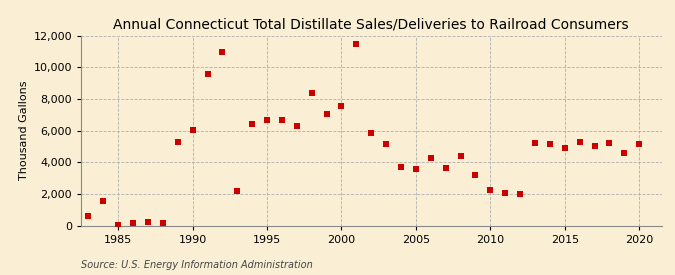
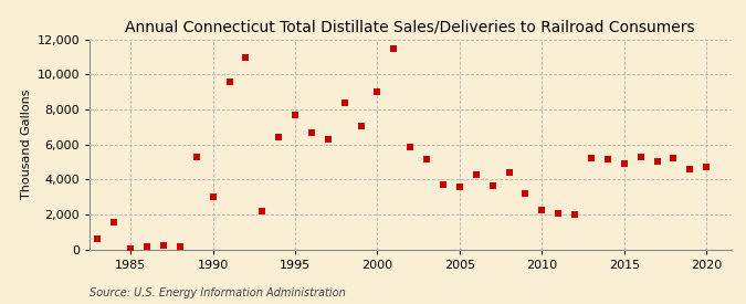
1990: 6,000 -> 3,000
1995: 6,600 -> 7,700
2000: 7,600 -> 9,000
2020: 5,200 -> 4,700
